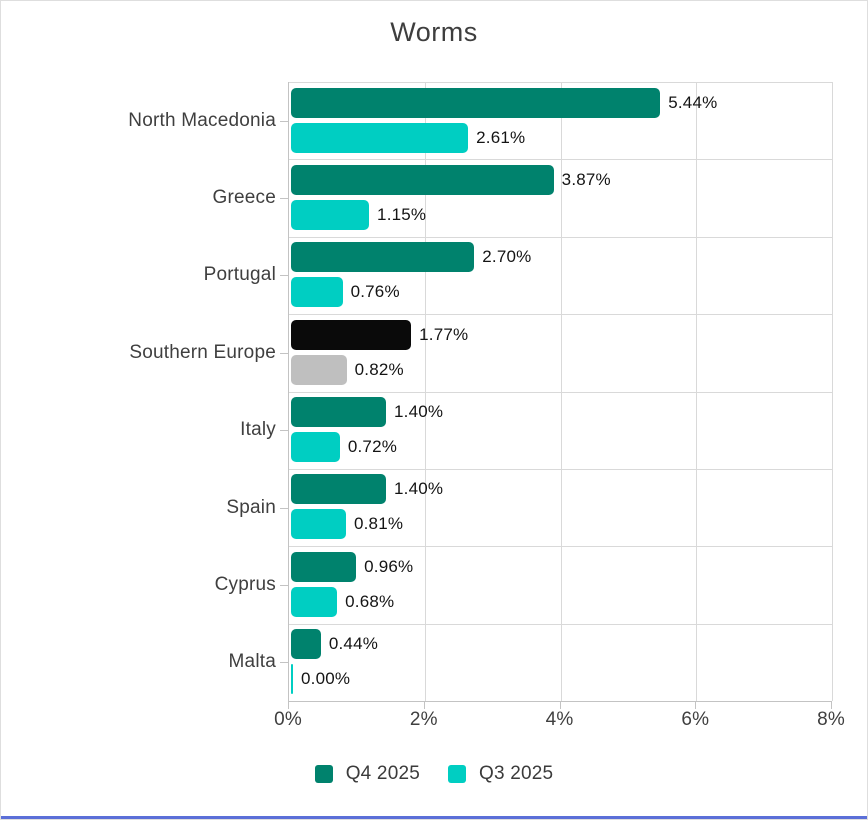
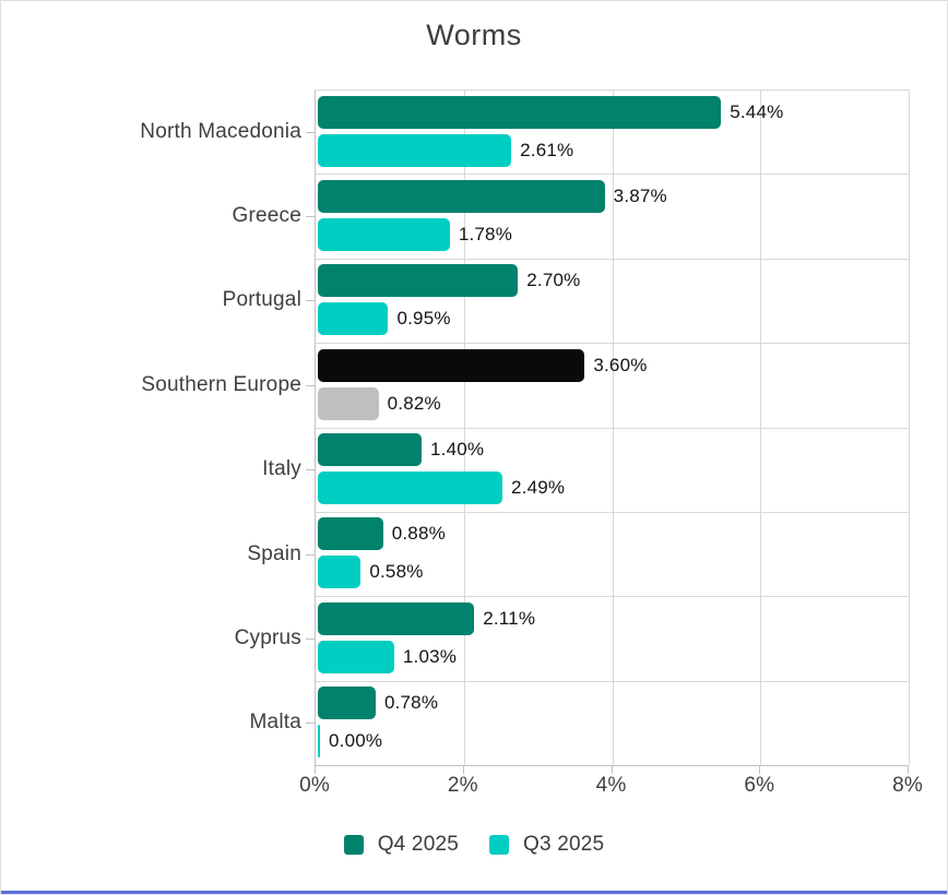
Q3 2025/Greece: 1.15% -> 1.78%
Q3 2025/Portugal: 0.76% -> 0.95%
Q4 2025/Southern Europe: 1.77% -> 3.60%
Q3 2025/Italy: 0.72% -> 2.49%
Q4 2025/Spain: 1.40% -> 0.88%
Q3 2025/Spain: 0.81% -> 0.58%
Q4 2025/Cyprus: 0.96% -> 2.11%
Q3 2025/Cyprus: 0.68% -> 1.03%
Q4 2025/Malta: 0.44% -> 0.78%
